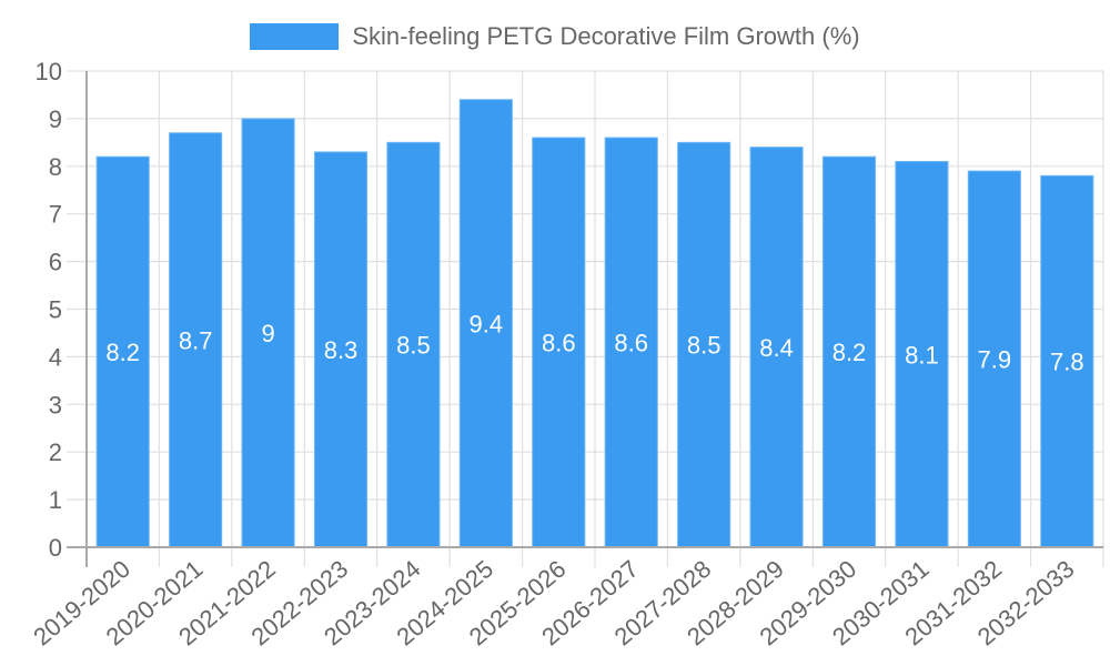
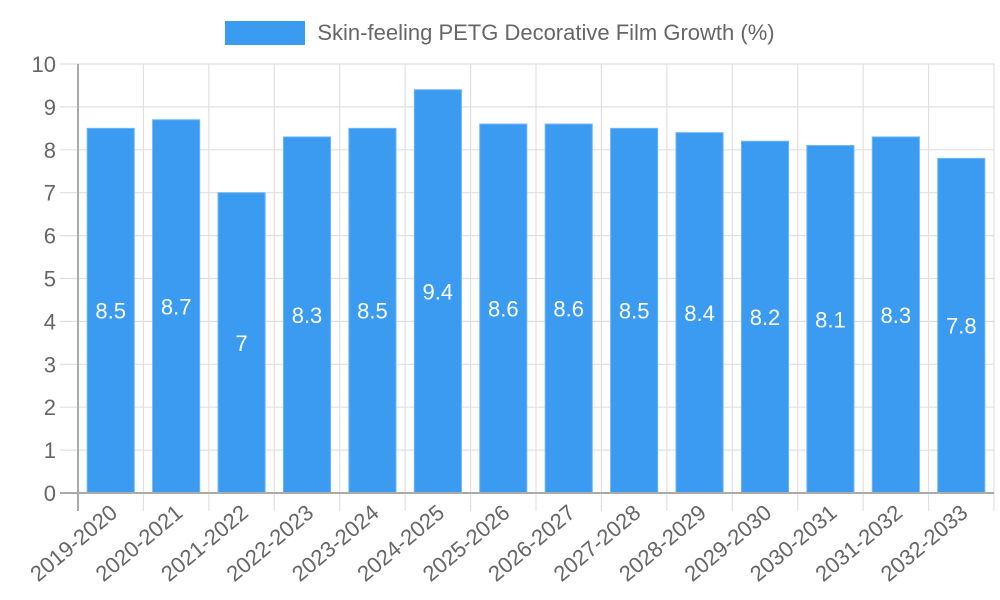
2019-2020: 8.2 -> 8.5
2021-2022: 9 -> 7
2031-2032: 7.9 -> 8.3
